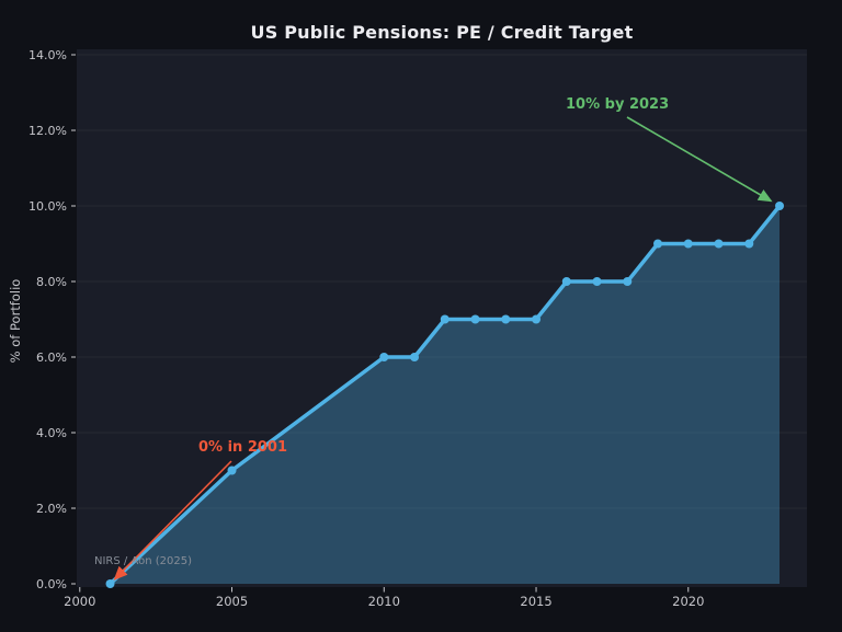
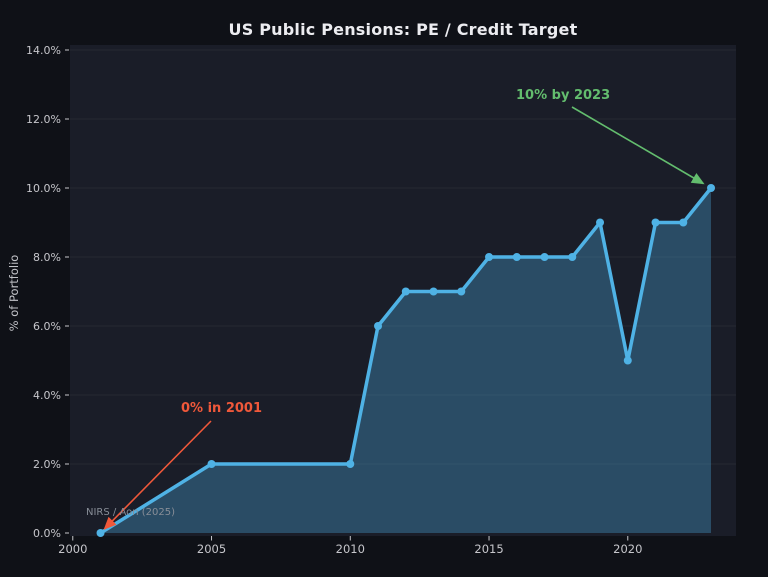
2005: 3% -> 2%
2010: 6% -> 2%
2015: 7% -> 8%
2020: 9% -> 5%
